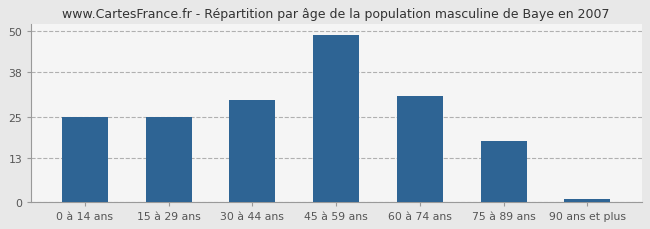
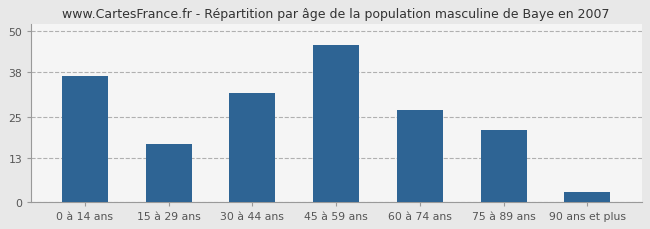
0 à 14 ans: 25 -> 37
15 à 29 ans: 25 -> 17
30 à 44 ans: 30 -> 32
45 à 59 ans: 49 -> 46
60 à 74 ans: 31 -> 27
75 à 89 ans: 18 -> 21
90 ans et plus: 1 -> 3
